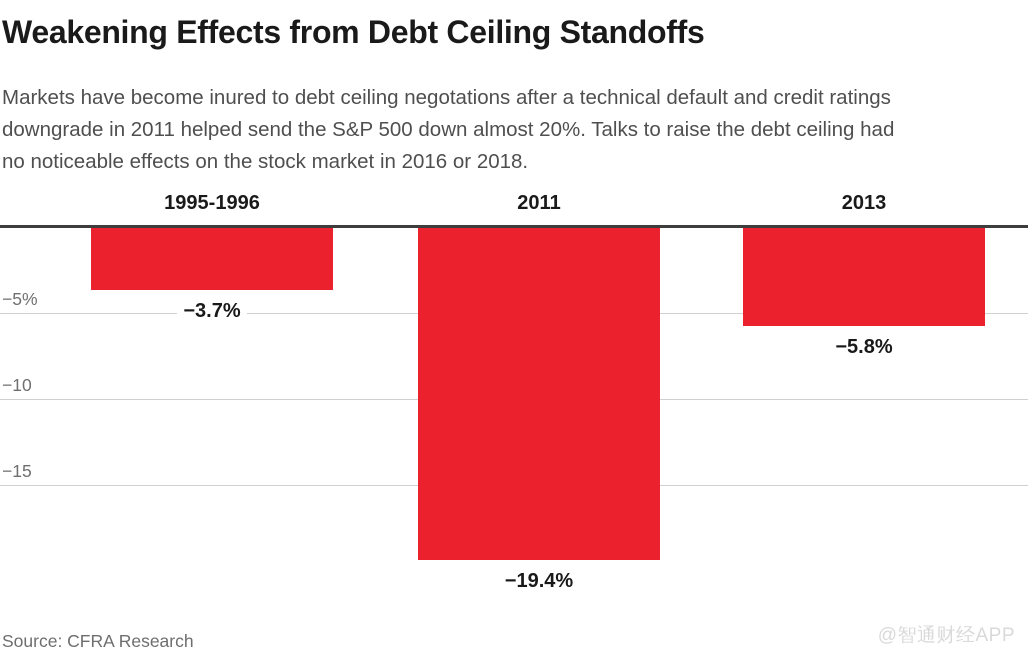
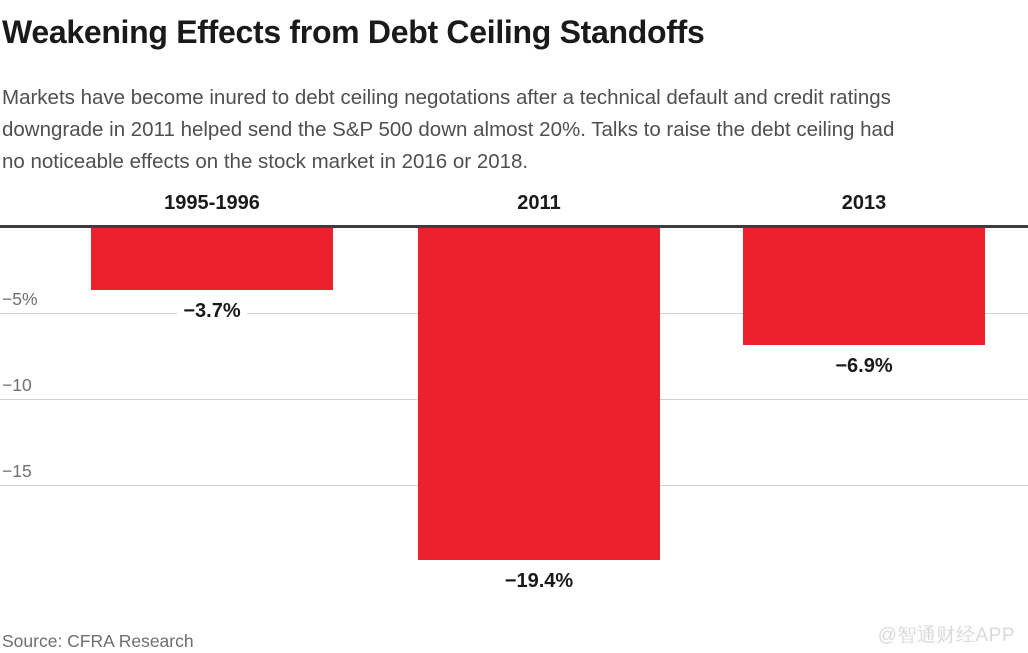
2013: −5.8% -> −6.9%
